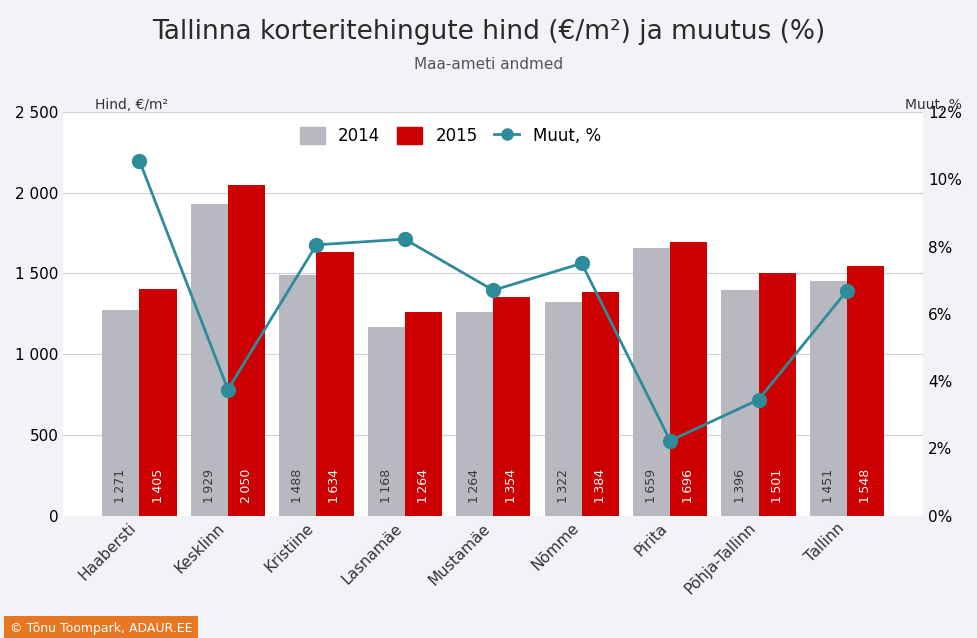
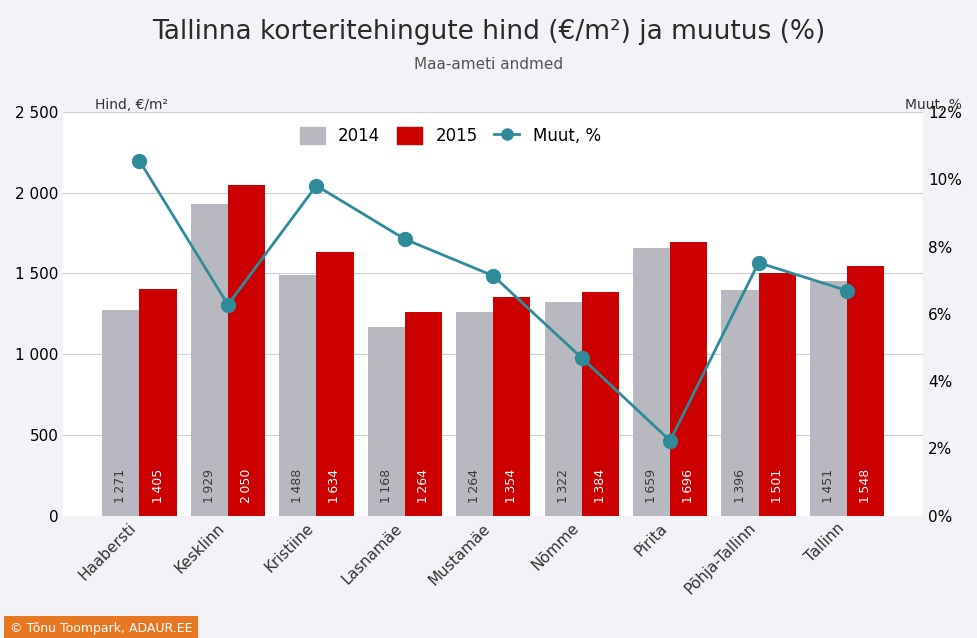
Muut, %/Kesklinn: 3.75% -> 6.27%
Muut, %/Kristiine: 8.05% -> 9.81%
Muut, %/Mustamäe: 6.70% -> 7.13%
Muut, %/Nõmme: 7.50% -> 4.69%
Muut, %/Põhja-Tallinn: 3.45% -> 7.52%
